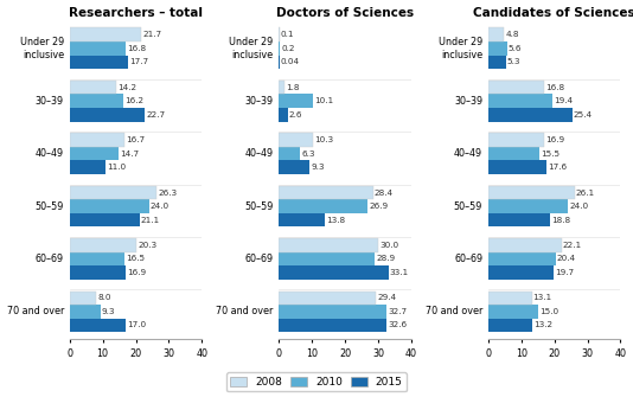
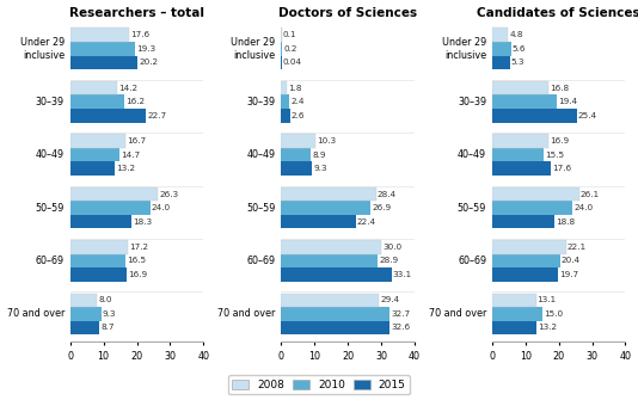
Researchers – total/2008/Under 29 inclusive: 21.7 -> 17.6
Researchers – total/2010/Under 29 inclusive: 16.8 -> 19.3
Researchers – total/2015/Under 29 inclusive: 17.7 -> 20.2
Researchers – total/2015/40–49: 11.0 -> 13.2
Researchers – total/2015/50–59: 21.1 -> 18.3
Researchers – total/2008/60–69: 20.3 -> 17.2
Researchers – total/2015/70 and over: 17.0 -> 8.7
Doctors of Sciences/2010/30–39: 10.1 -> 2.4
Doctors of Sciences/2010/40–49: 6.3 -> 8.9
Doctors of Sciences/2015/50–59: 13.8 -> 22.4
